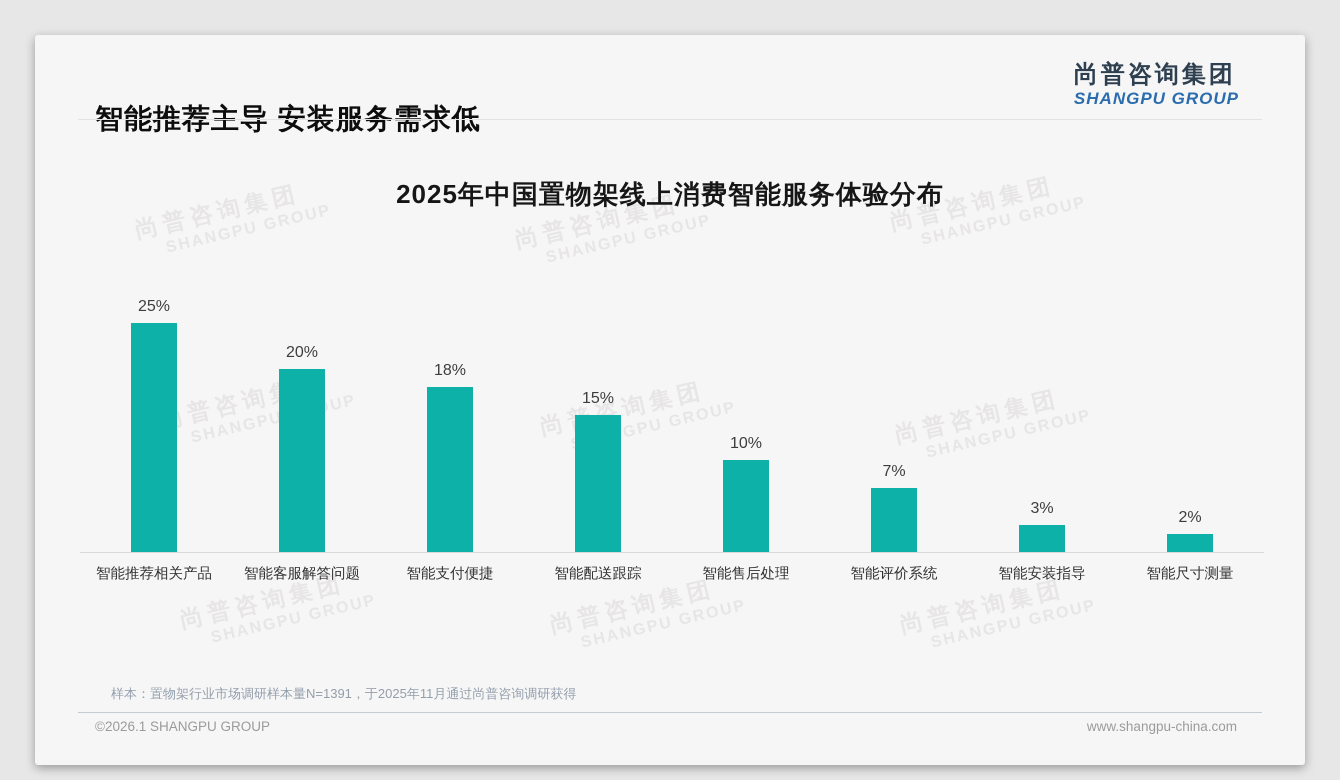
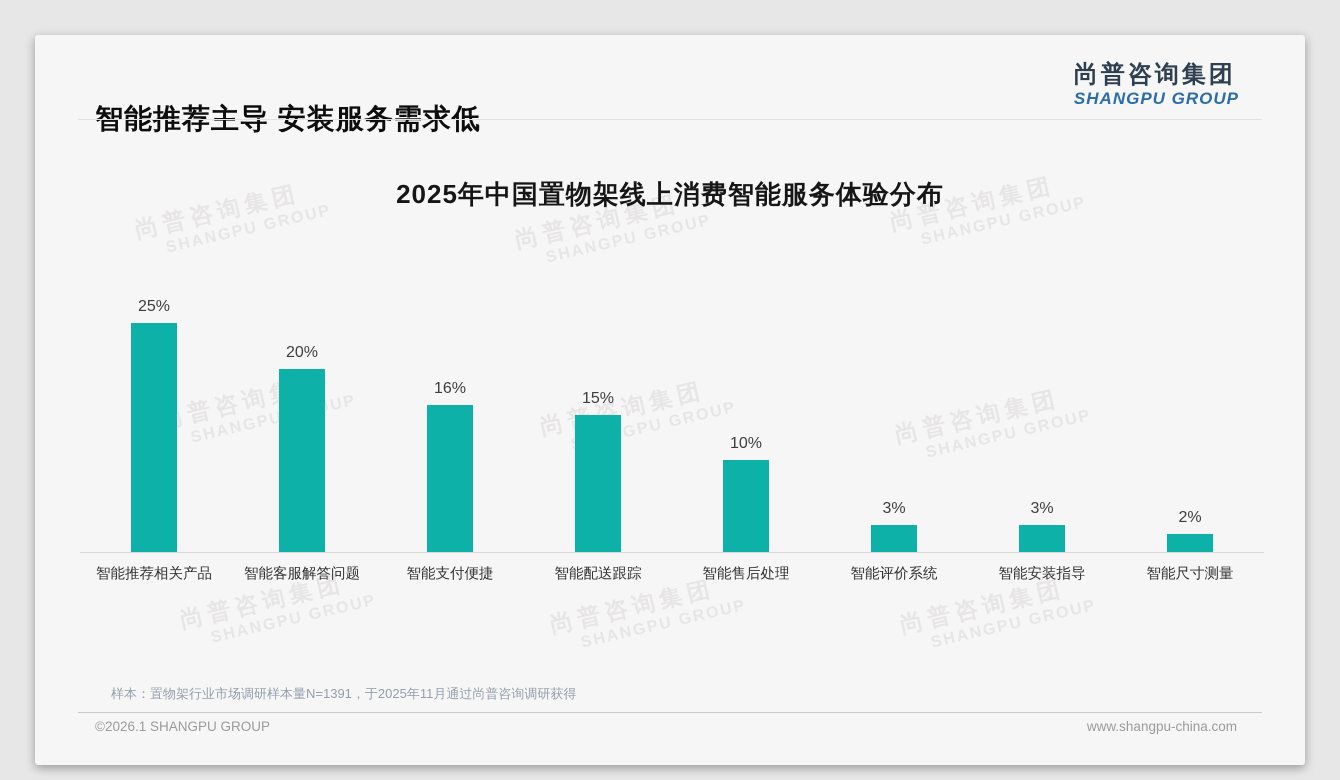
智能支付便捷: 18% -> 16%
智能评价系统: 7% -> 3%
